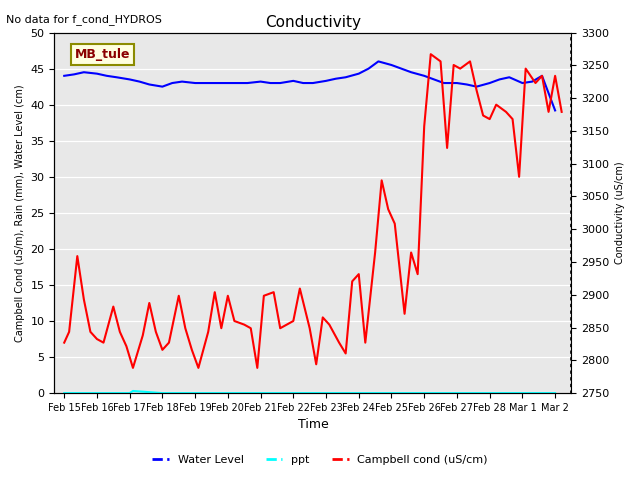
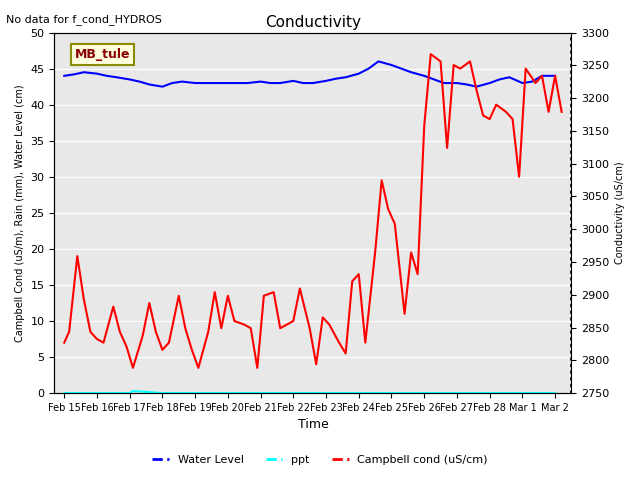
Water Level/Mar 2: 39.2 -> 44.0
